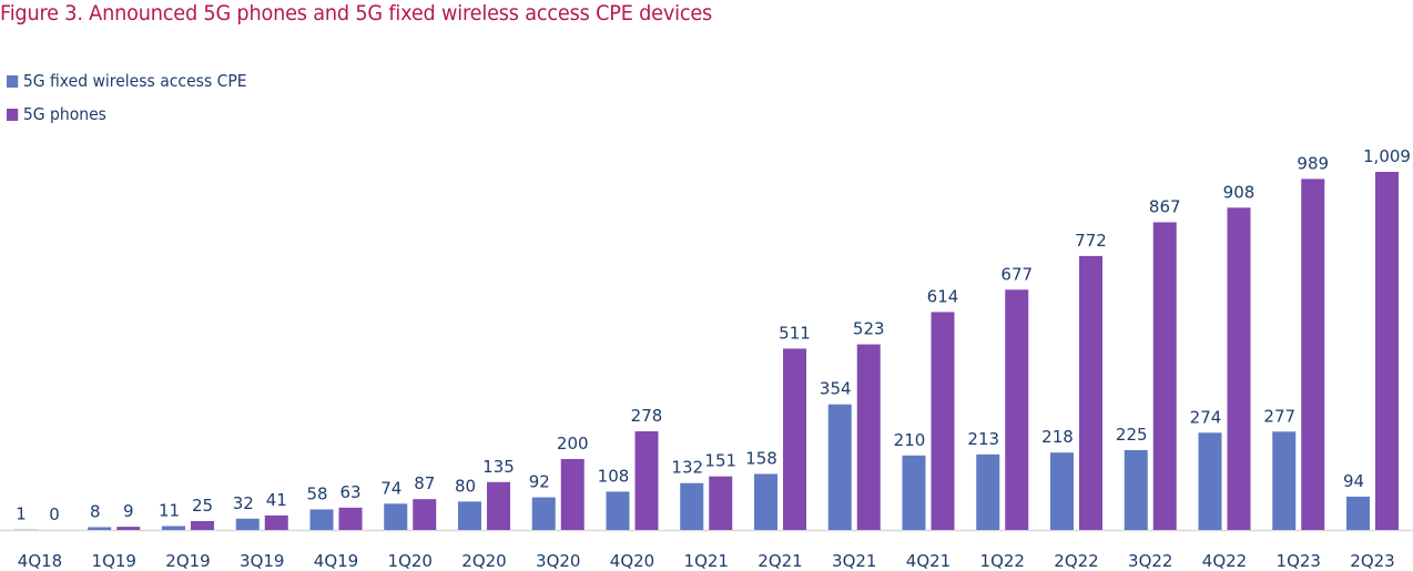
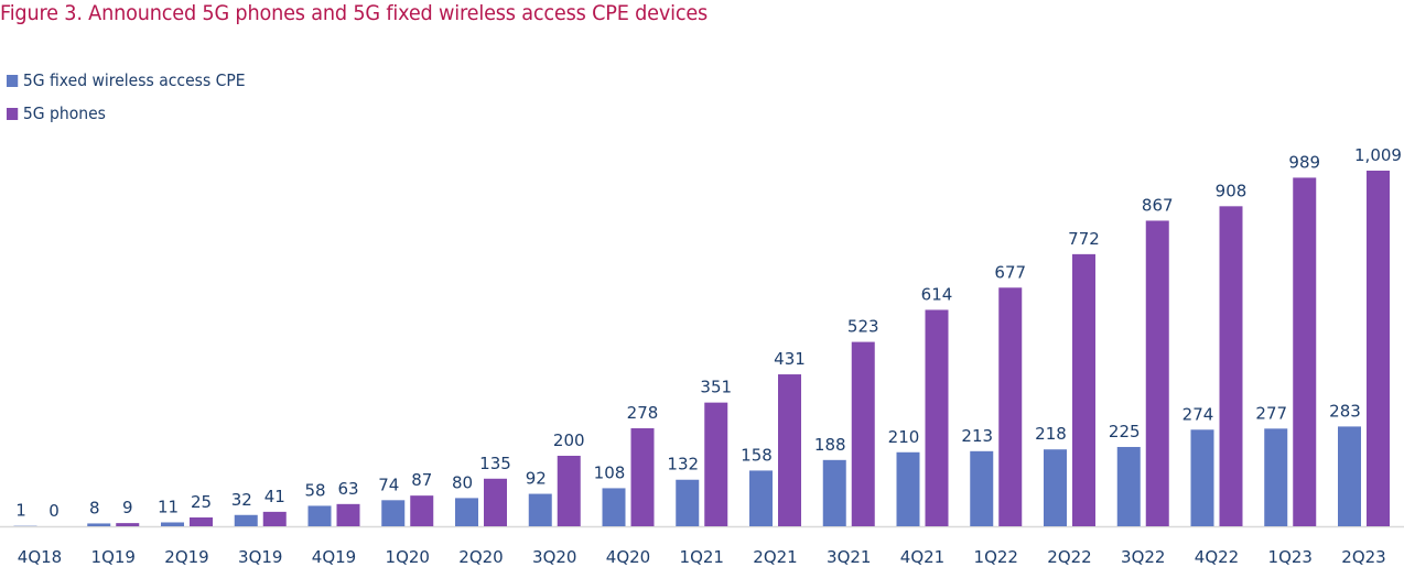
5G phones/1Q21: 151 -> 351
5G phones/2Q21: 511 -> 431
5G fixed wireless access CPE/3Q21: 354 -> 188
5G fixed wireless access CPE/2Q23: 94 -> 283
